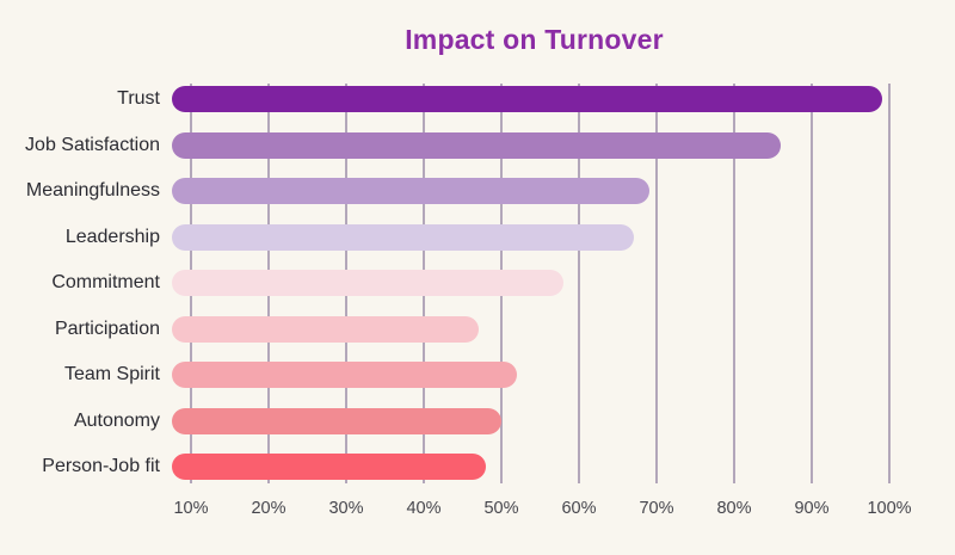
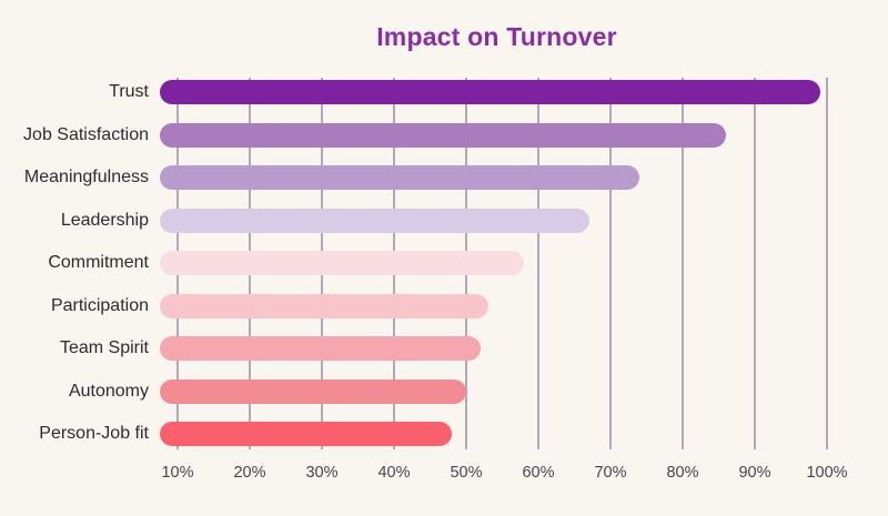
Meaningfulness: 69% -> 74%
Participation: 47% -> 53%
